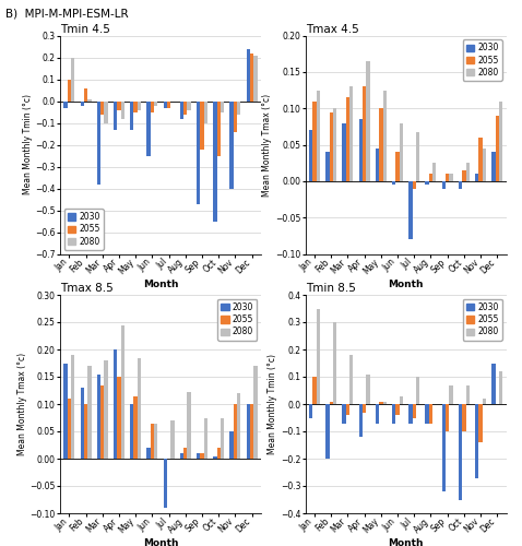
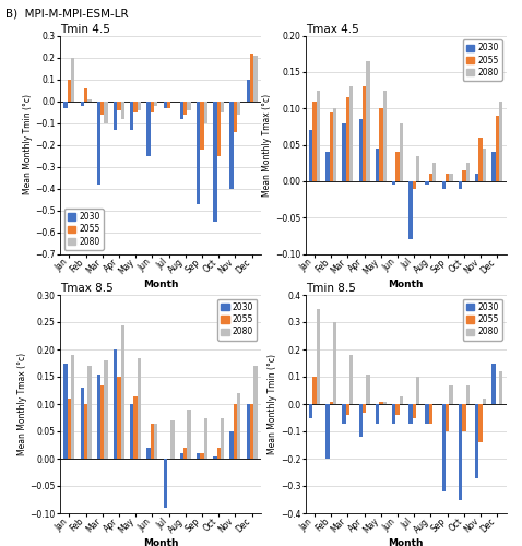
Tmin 4.5/2030/Dec: 0.24 -> 0.10
Tmax 4.5/2080/Jul: 0.068 -> 0.035
Tmax 8.5/2080/Aug: 0.122 -> 0.090
